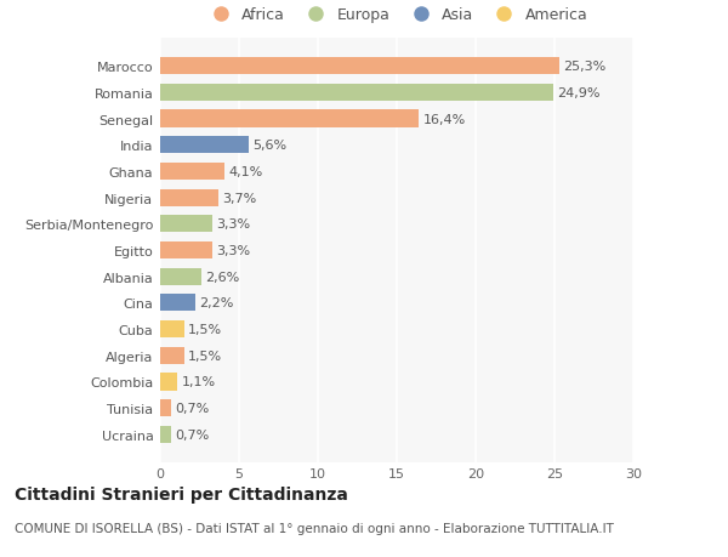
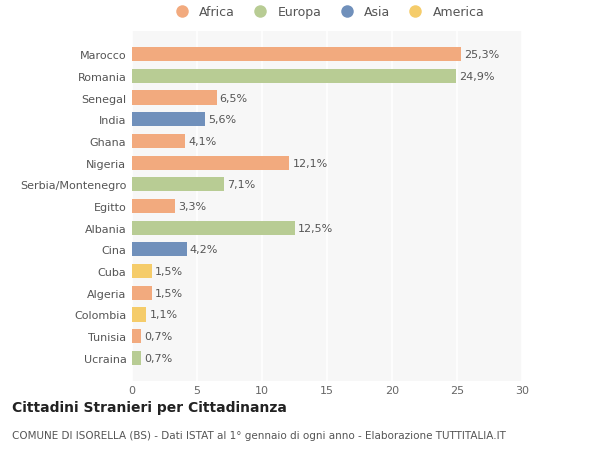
Senegal: 16,4% -> 6,5%
Nigeria: 3,7% -> 12,1%
Serbia/Montenegro: 3,3% -> 7,1%
Albania: 2,6% -> 12,5%
Cina: 2,2% -> 4,2%
